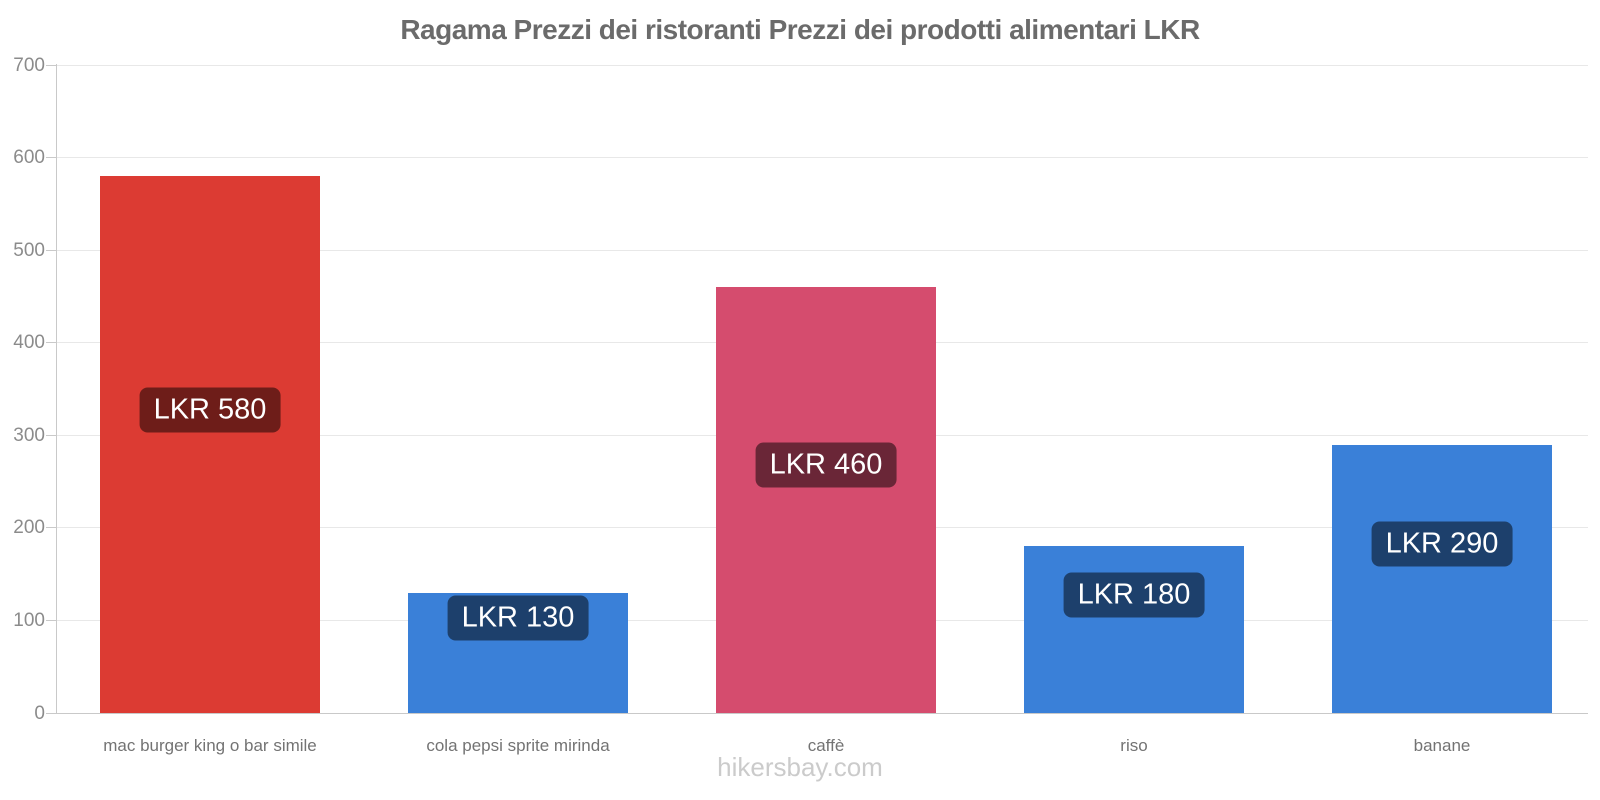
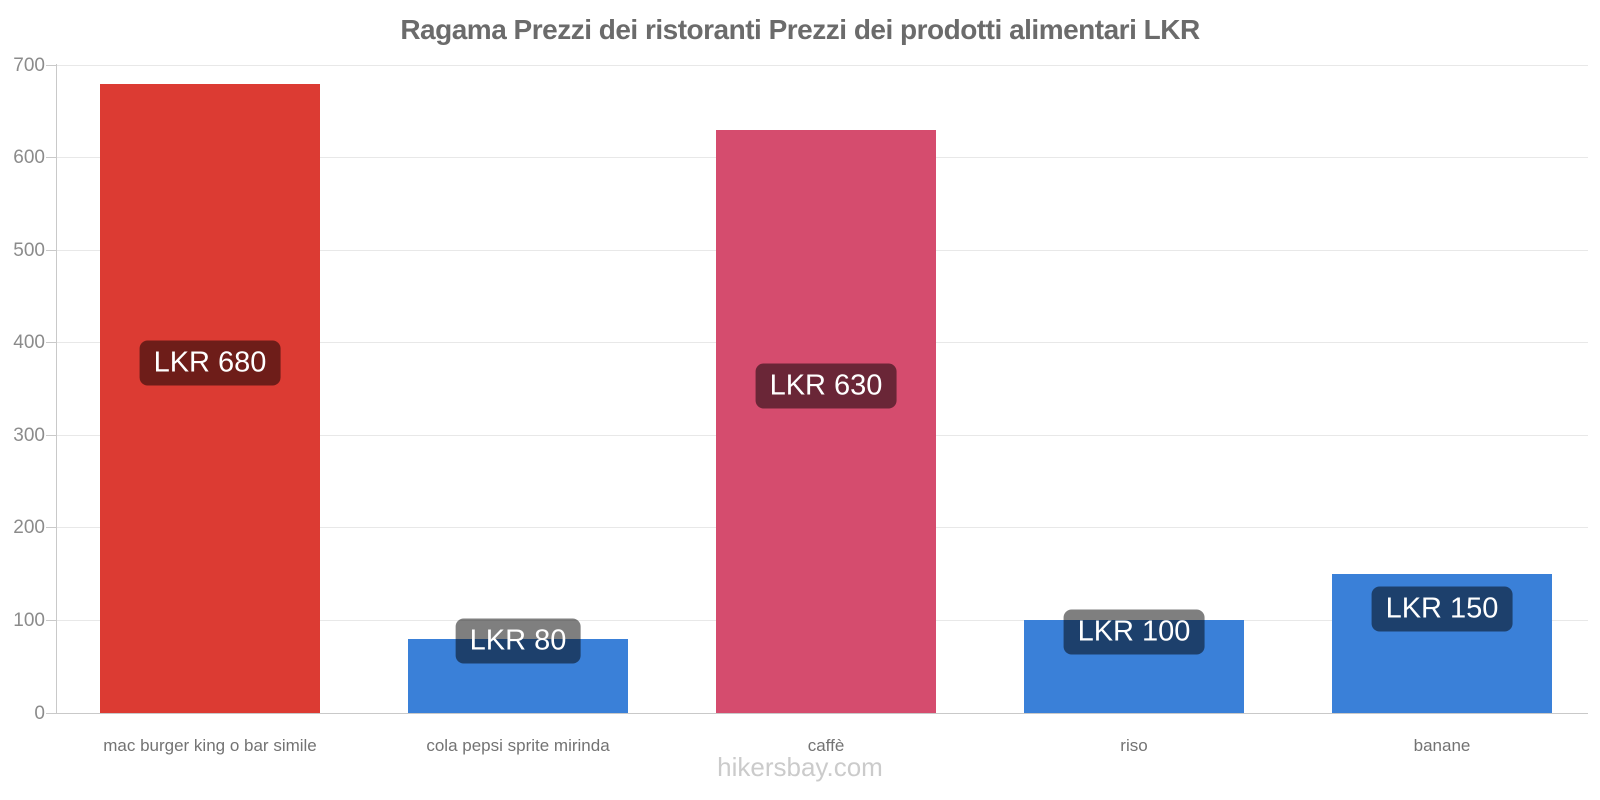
mac burger king o bar simile: 580 -> 680
cola pepsi sprite mirinda: 130 -> 80
caffè: 460 -> 630
riso: 180 -> 100
banane: 290 -> 150
